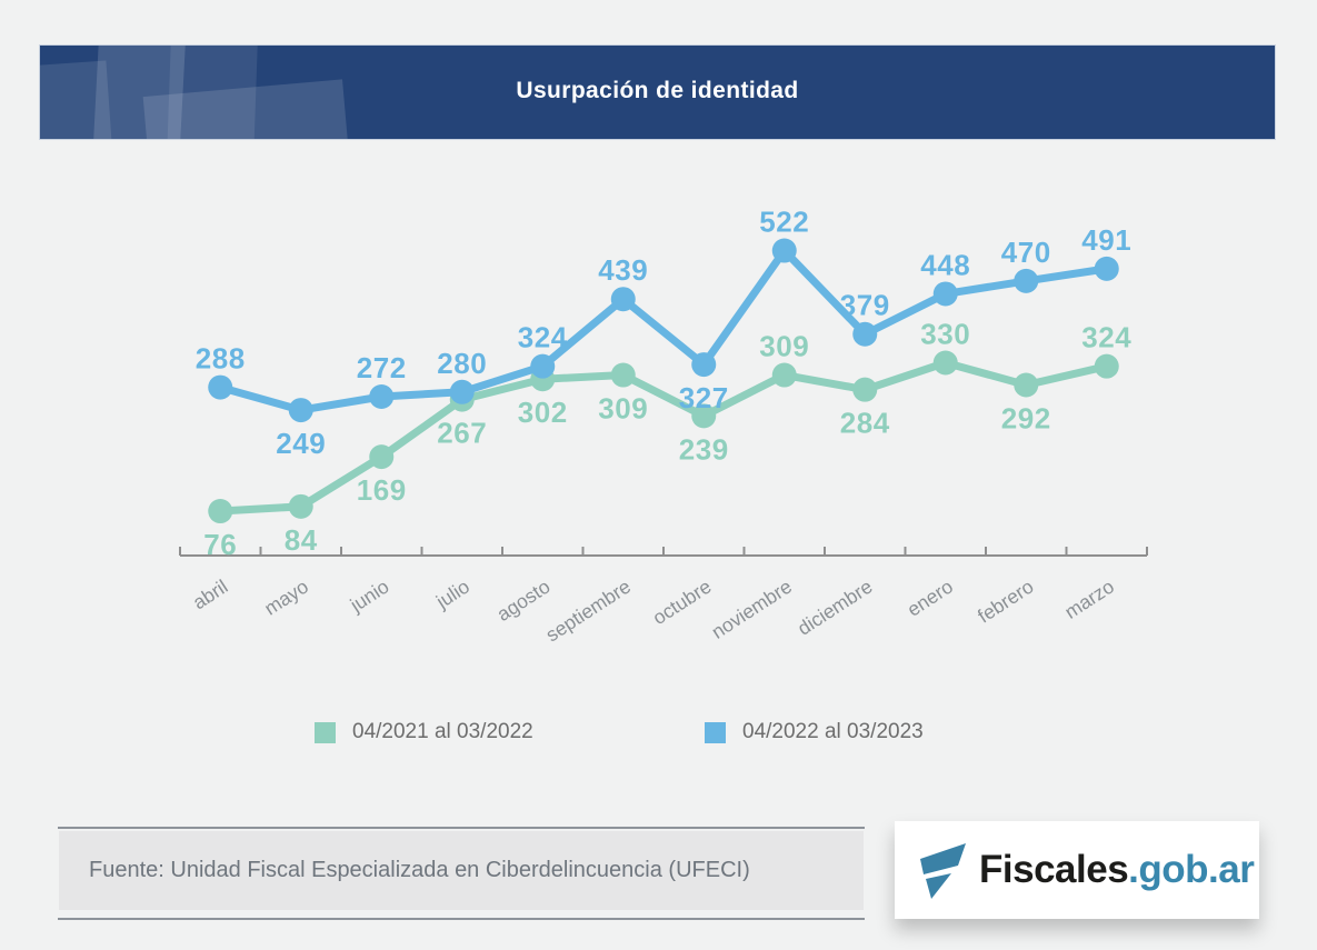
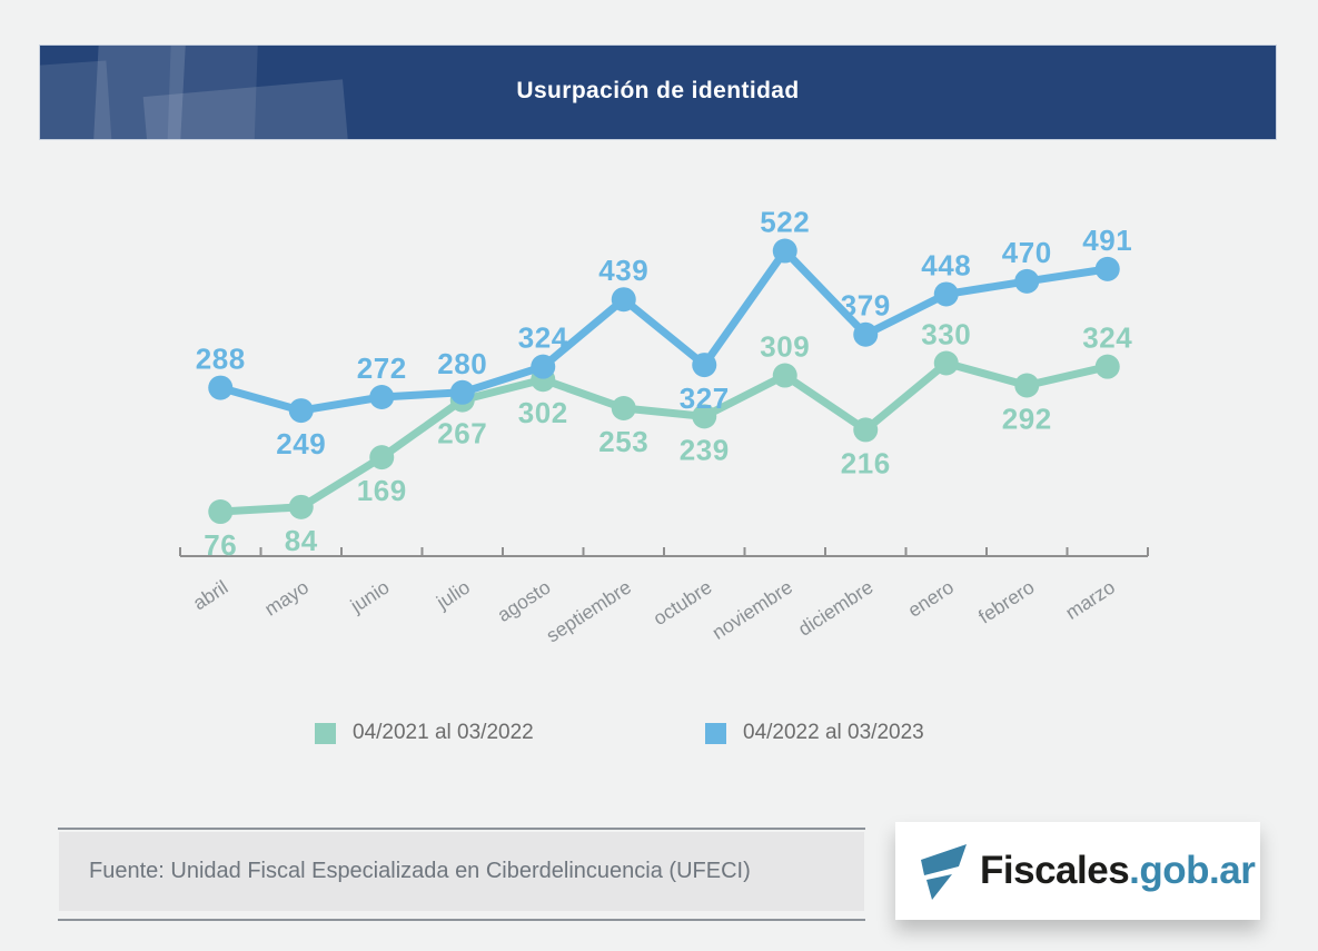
04/2021 al 03/2022/septiembre: 309 -> 253
04/2021 al 03/2022/diciembre: 284 -> 216
